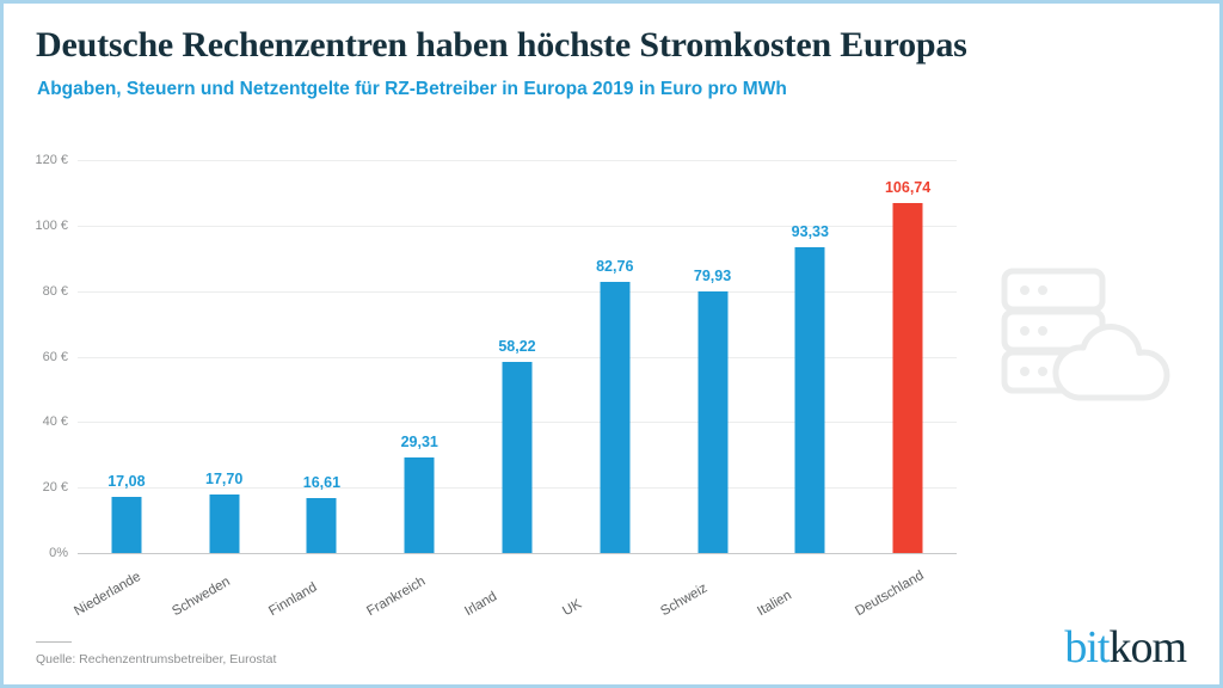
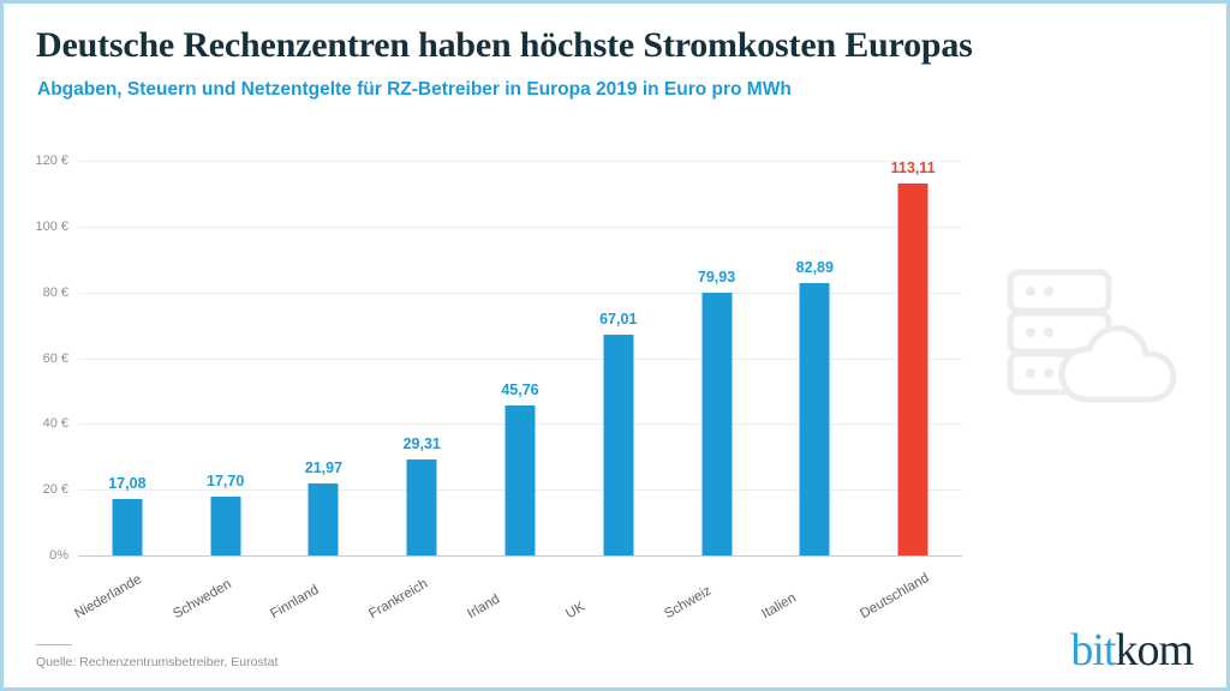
Finnland: 16,61 -> 21,97
Irland: 58,22 -> 45,76
UK: 82,76 -> 67,01
Italien: 93,33 -> 82,89
Deutschland: 106,74 -> 113,11
